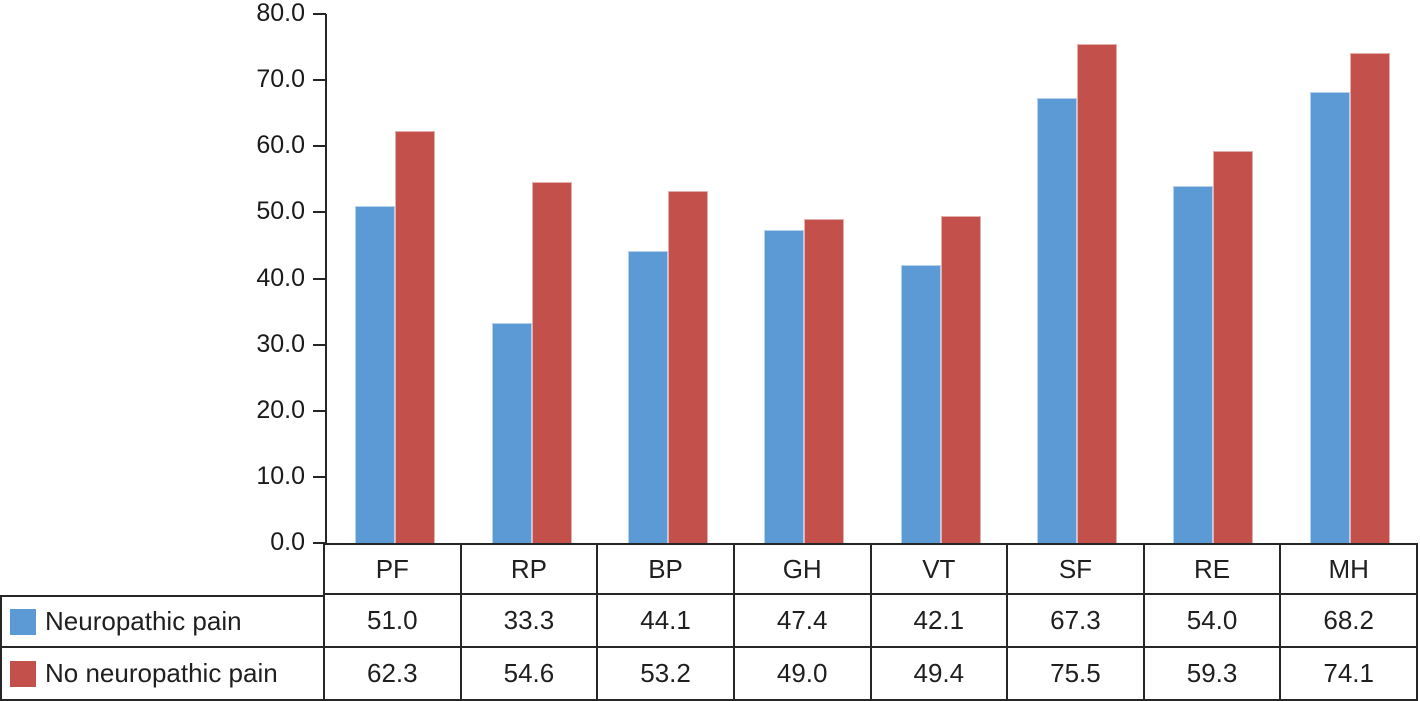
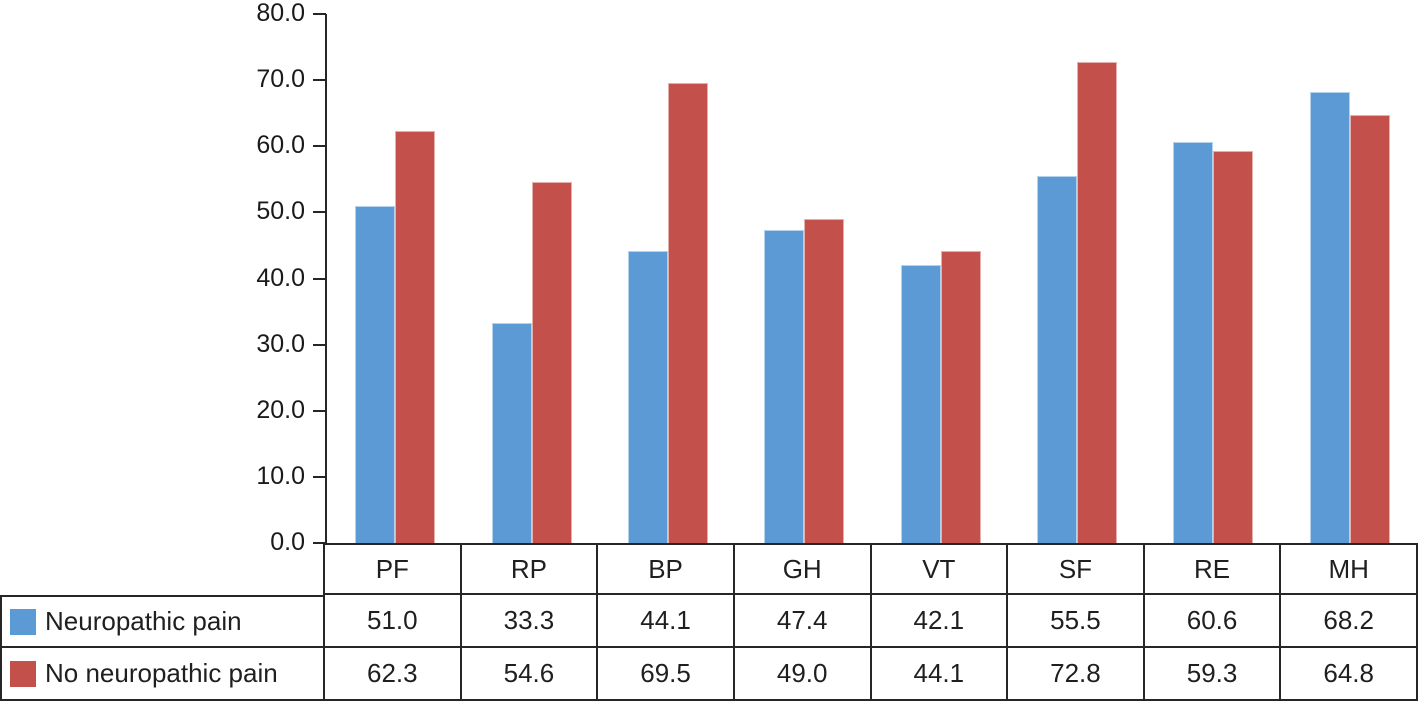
No neuropathic pain/BP: 53.2 -> 69.5
No neuropathic pain/VT: 49.4 -> 44.1
Neuropathic pain/SF: 67.3 -> 55.5
No neuropathic pain/SF: 75.5 -> 72.8
Neuropathic pain/RE: 54.0 -> 60.6
No neuropathic pain/MH: 74.1 -> 64.8
